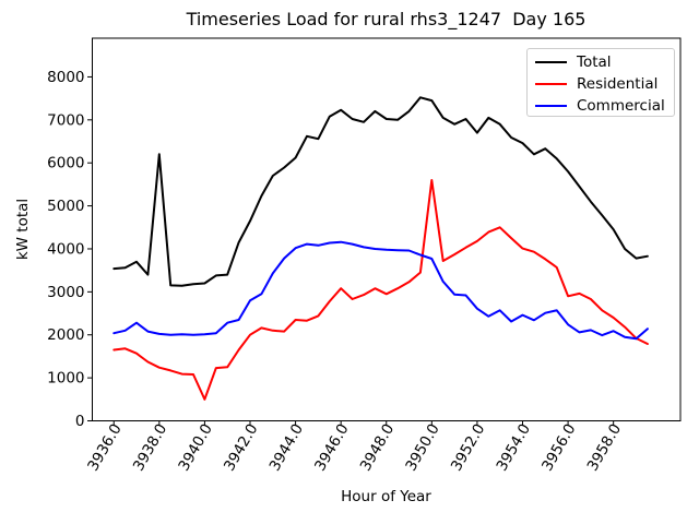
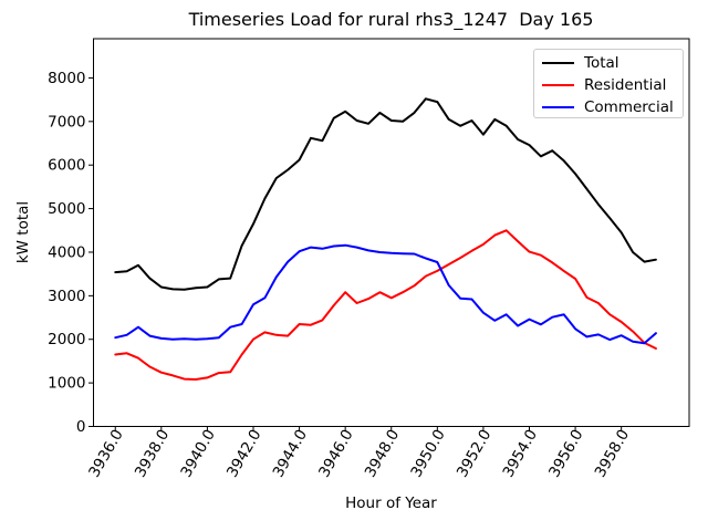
Total/3938.0: 6200 -> 3200
Residential/3940.0: 500 -> 1100
Residential/3950.0: 5600 -> 3600
Residential/3956.0: 2900 -> 3400
